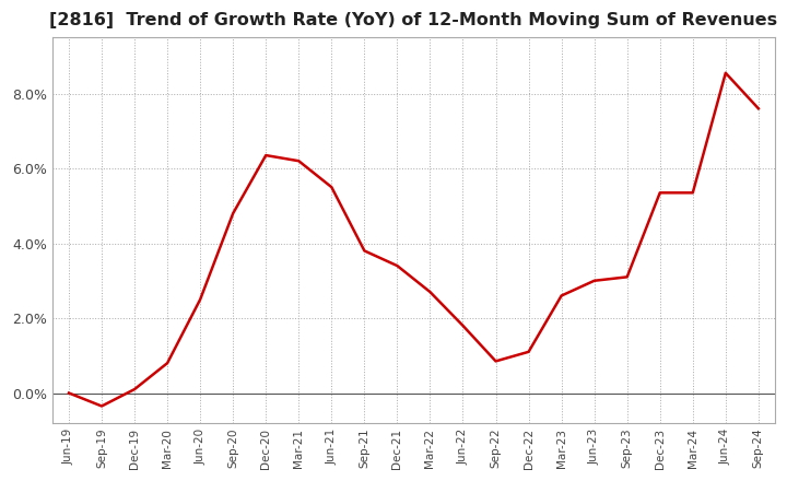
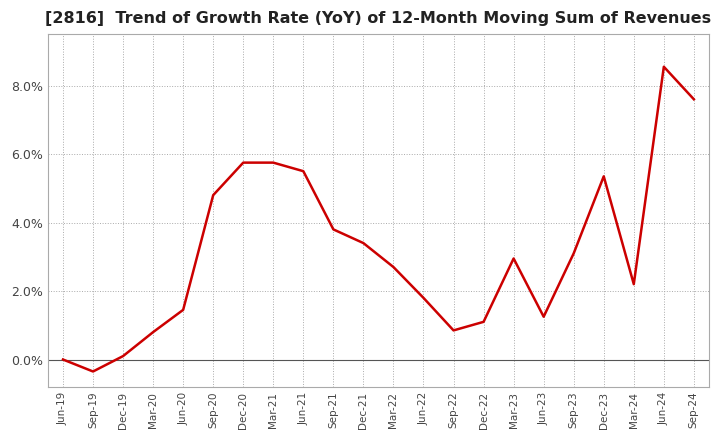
Jun-20: 2.50% -> 1.45%
Dec-20: 6.35% -> 5.75%
Mar-21: 6.20% -> 5.75%
Mar-23: 2.60% -> 2.95%
Jun-23: 3.00% -> 1.25%
Mar-24: 5.35% -> 2.20%
